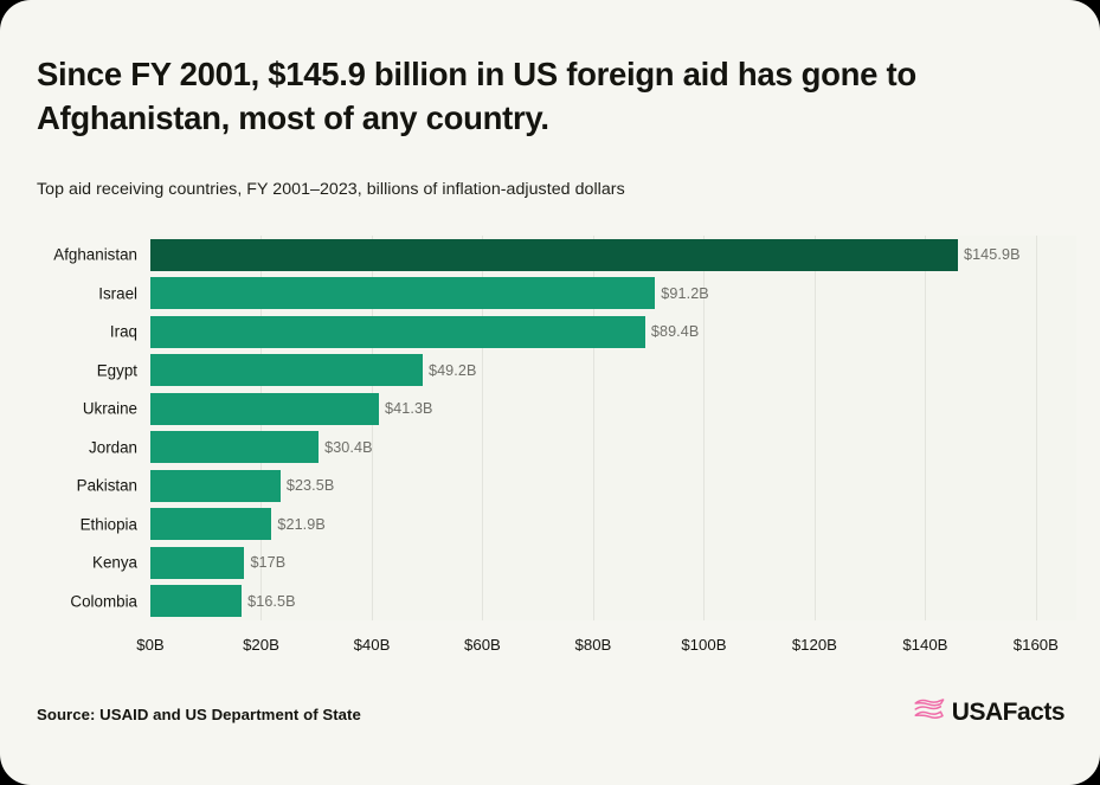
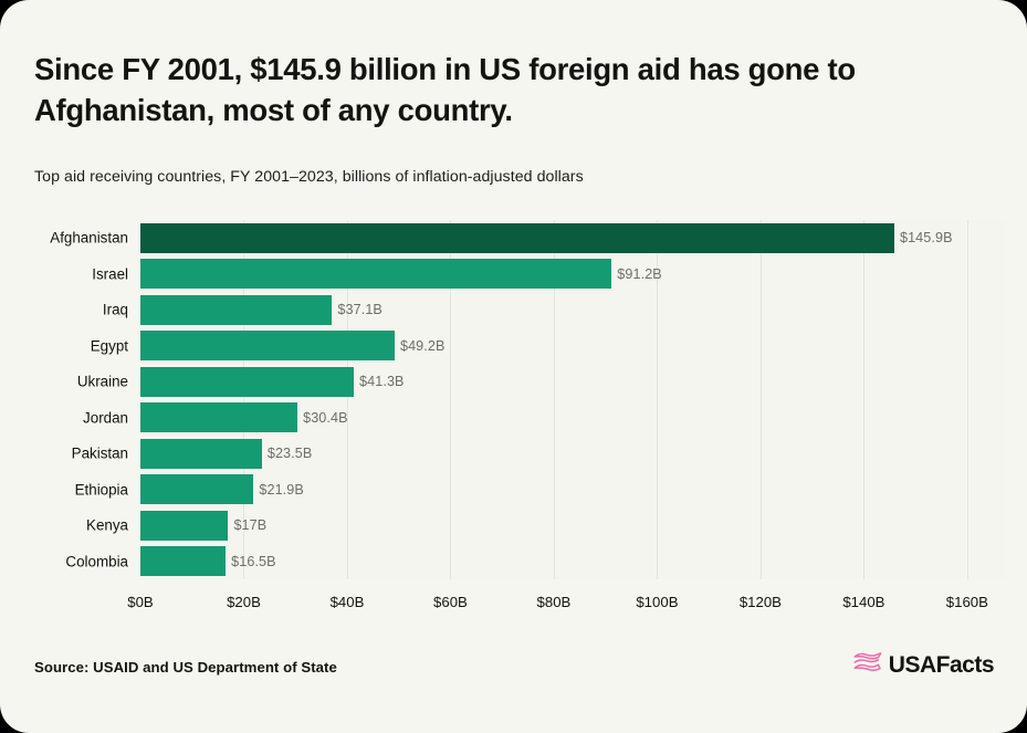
Iraq: $89.4B -> $37.1B
